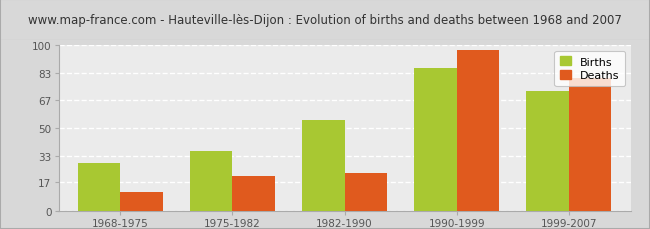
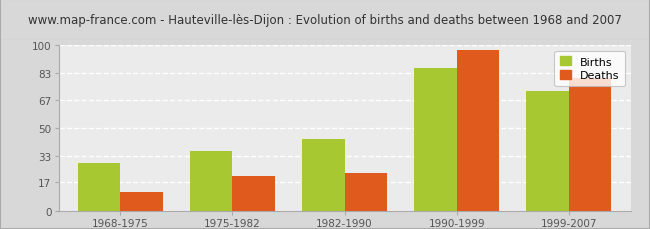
Births/1982-1990: 55 -> 43
